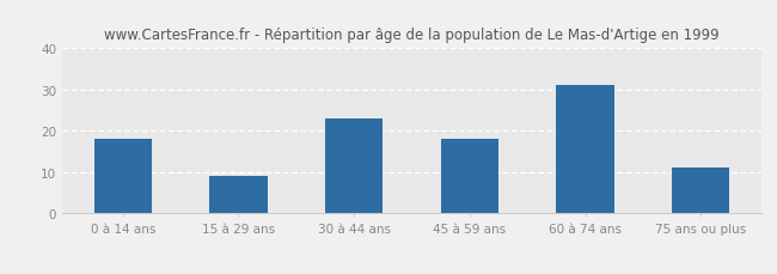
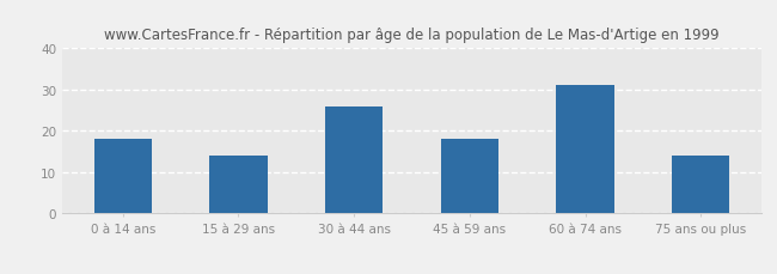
15 à 29 ans: 9 -> 14
30 à 44 ans: 23 -> 26
75 ans ou plus: 11 -> 14
